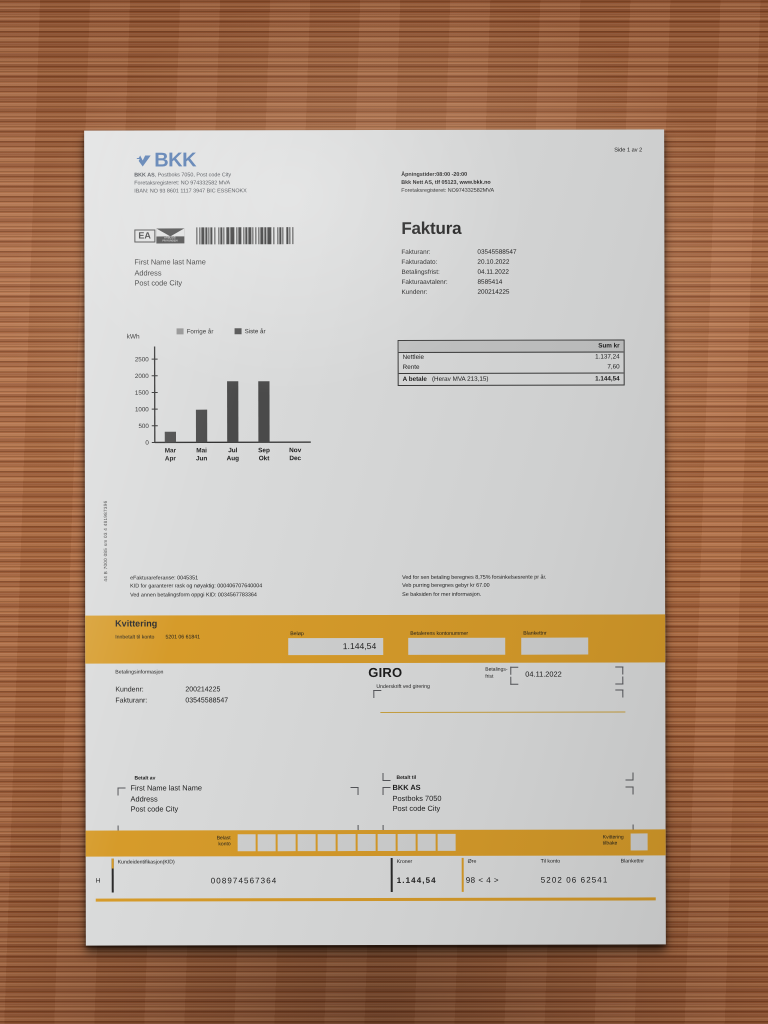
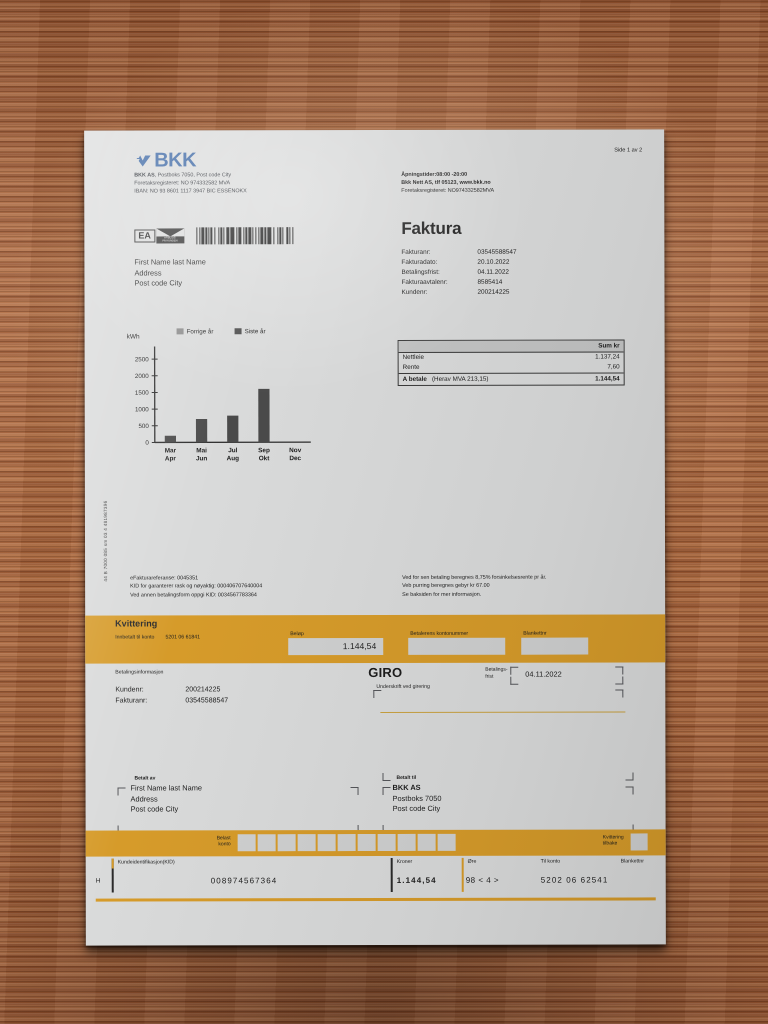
Siste år/Mar Apr: 300 -> 200
Siste år/Mai Jun: 1000 -> 700
Siste år/Jul Aug: 1800 -> 800
Siste år/Sep Okt: 1800 -> 1600
